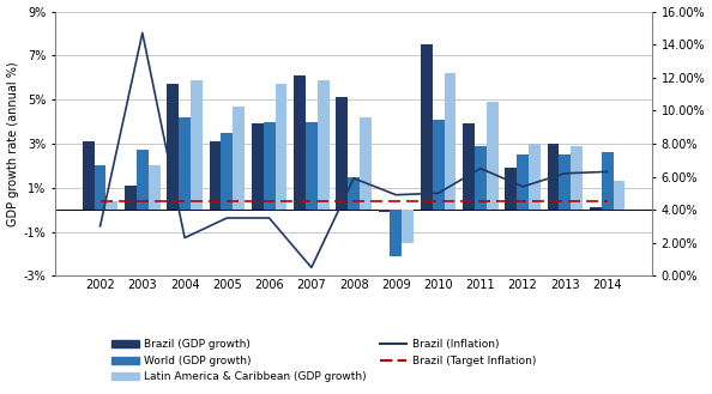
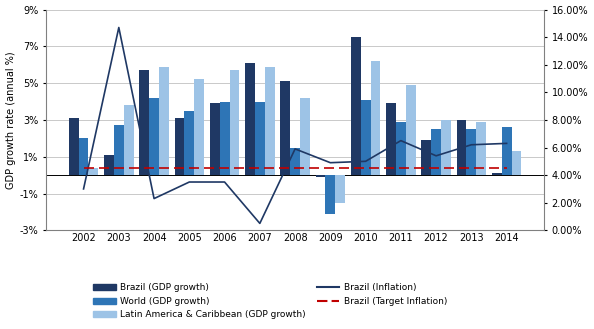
Latin America & Caribbean (GDP growth)/2003: 2.0% -> 3.8%
Latin America & Caribbean (GDP growth)/2005: 4.7% -> 5.2%
